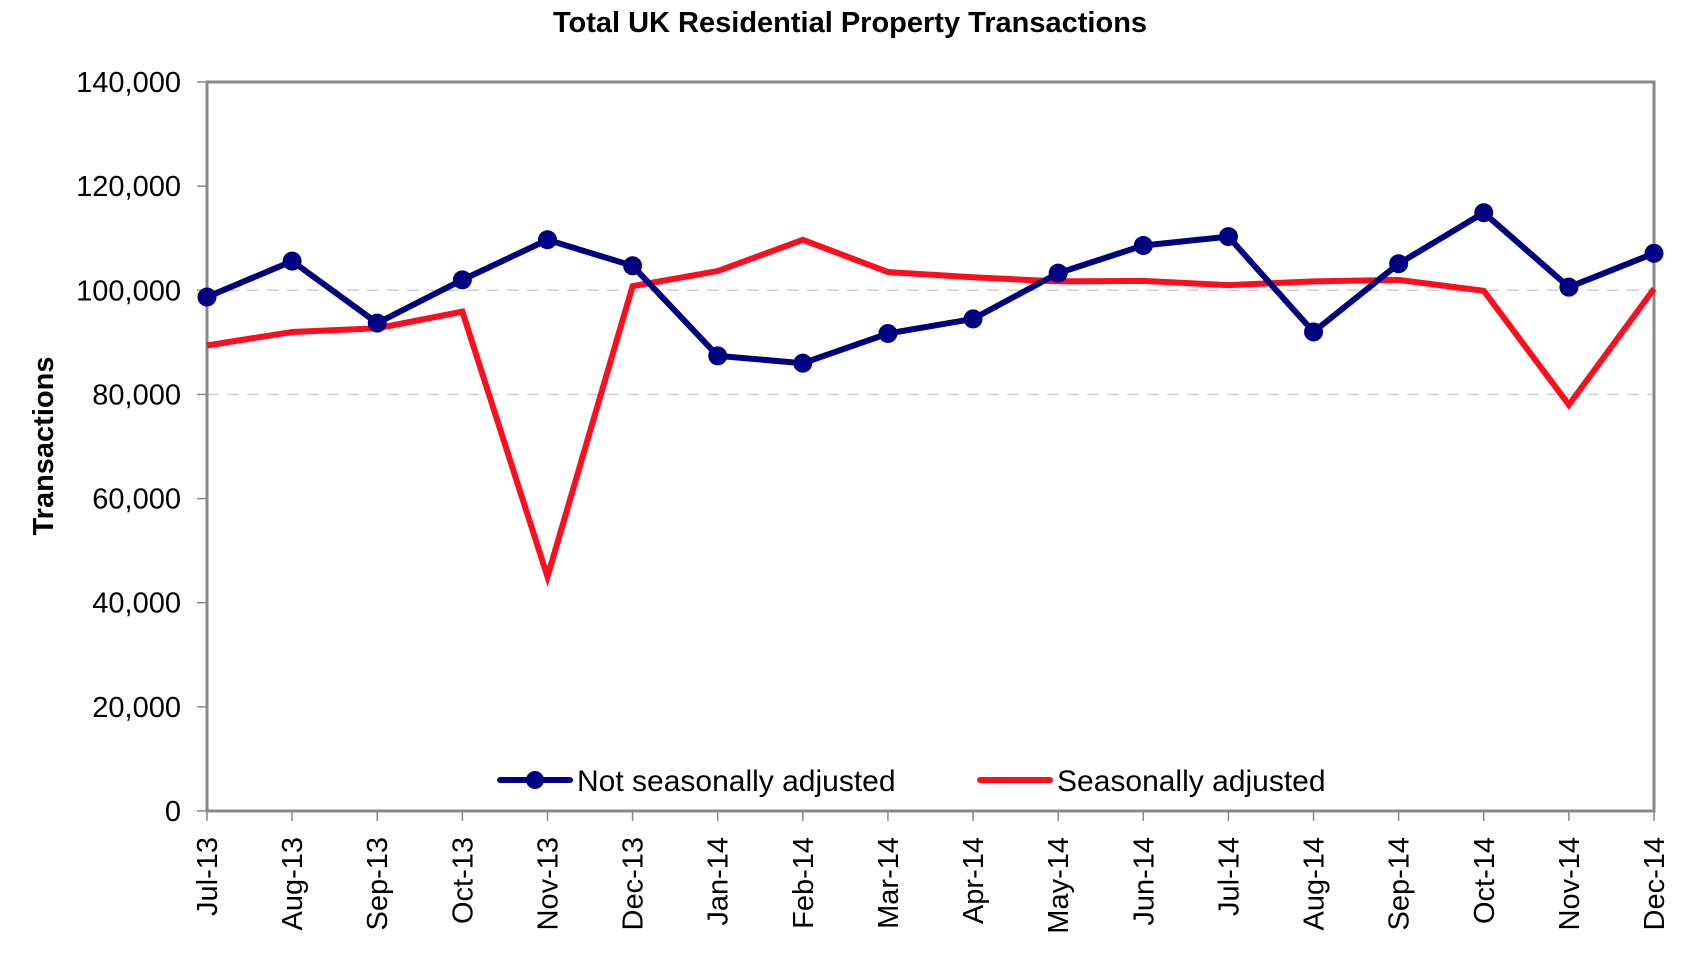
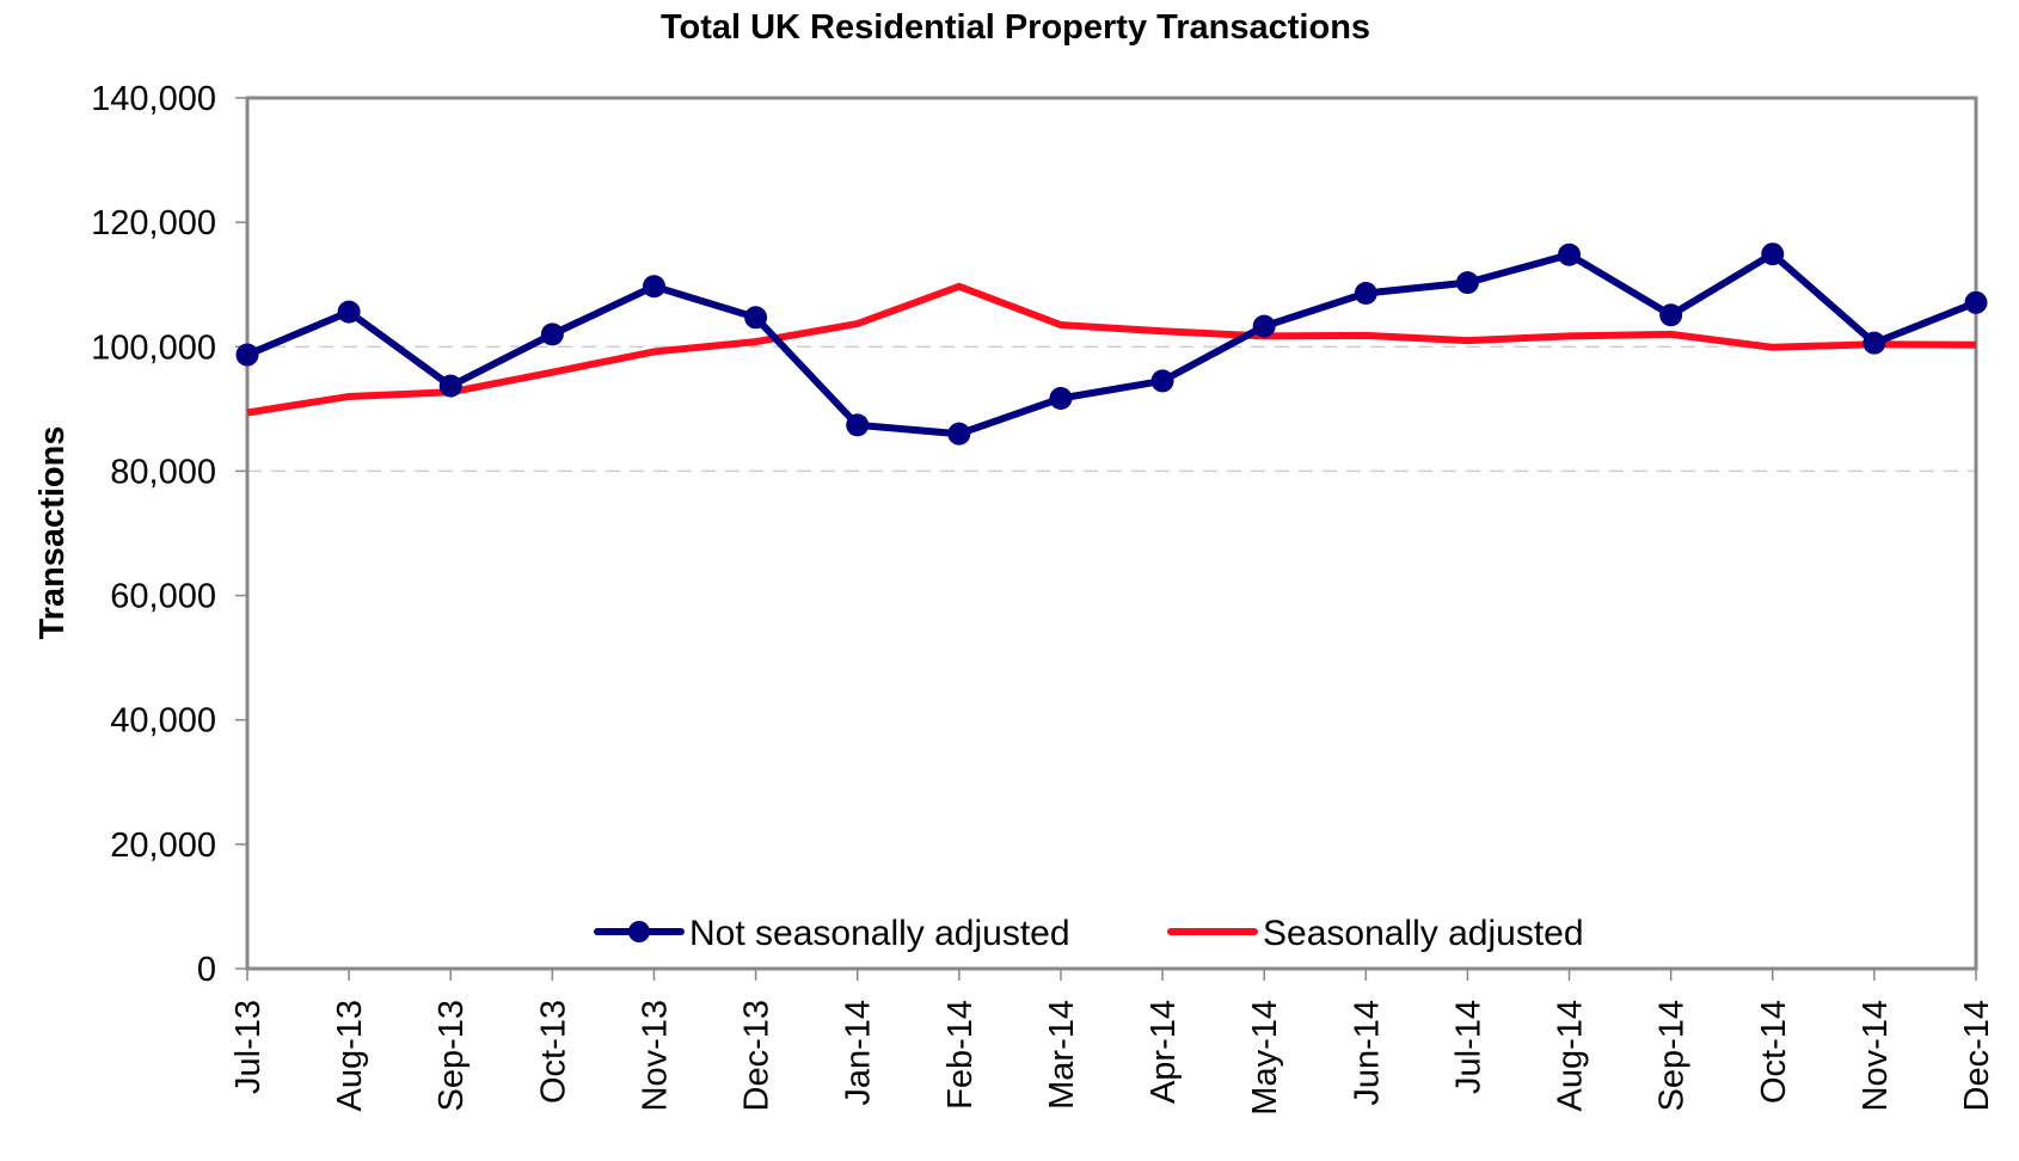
Seasonally adjusted/Nov-13: 45000 -> 99000
Not seasonally adjusted/Aug-14: 92000 -> 115000
Seasonally adjusted/Nov-14: 78000 -> 100000
